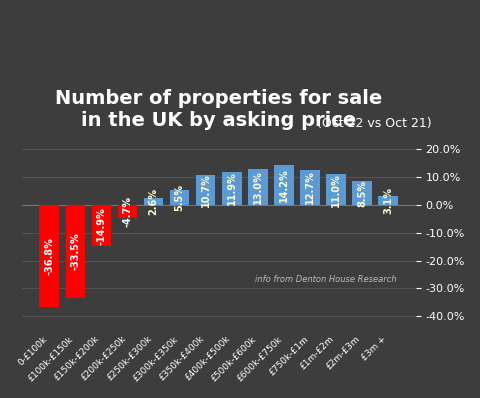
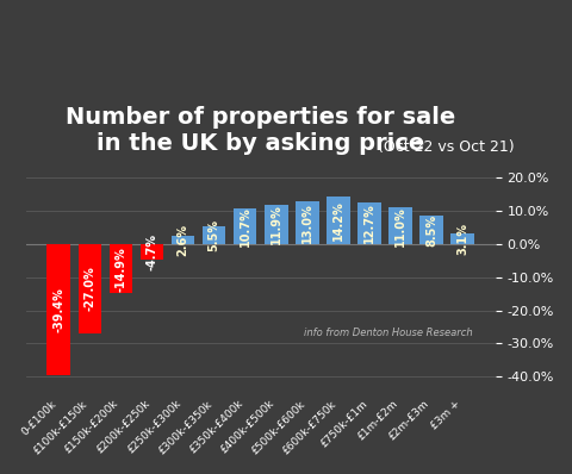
0-£100k: -36.8% -> -39.4%
£100k-£150k: -33.5% -> -27.0%
